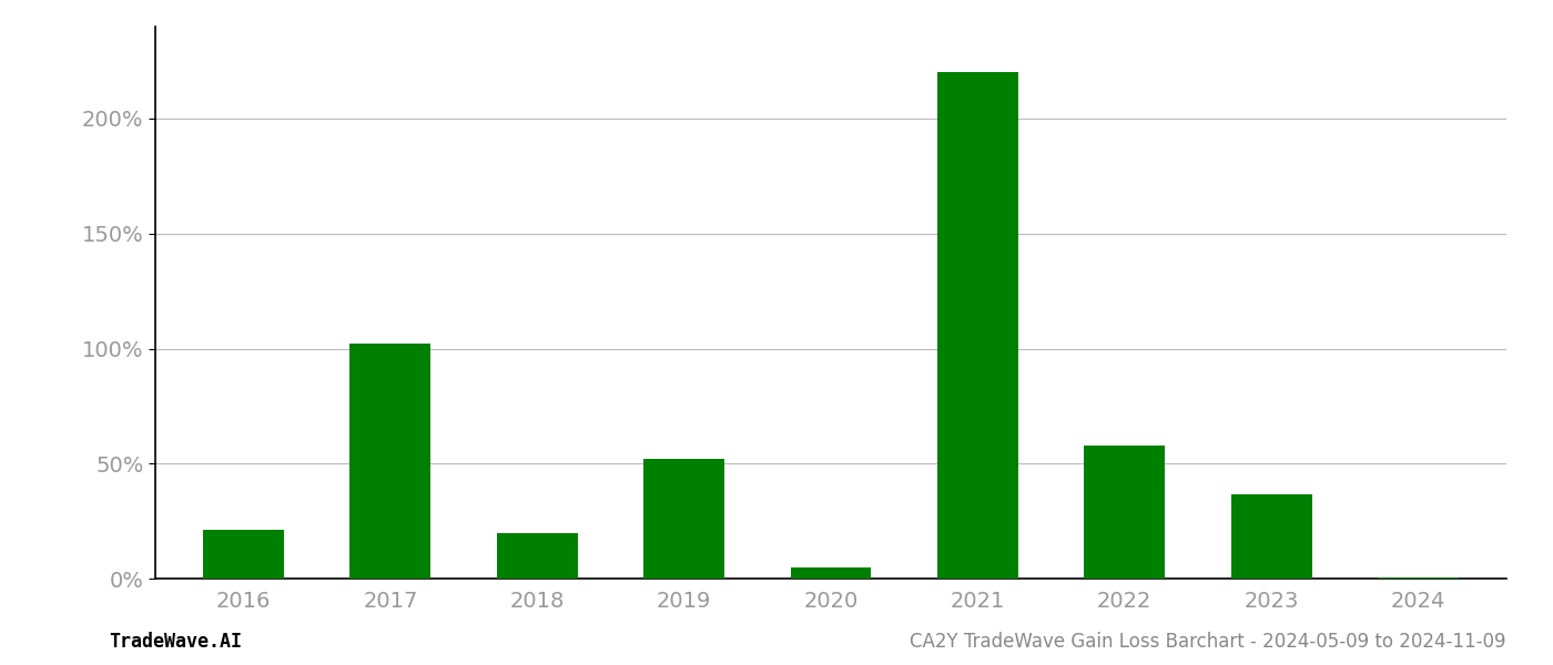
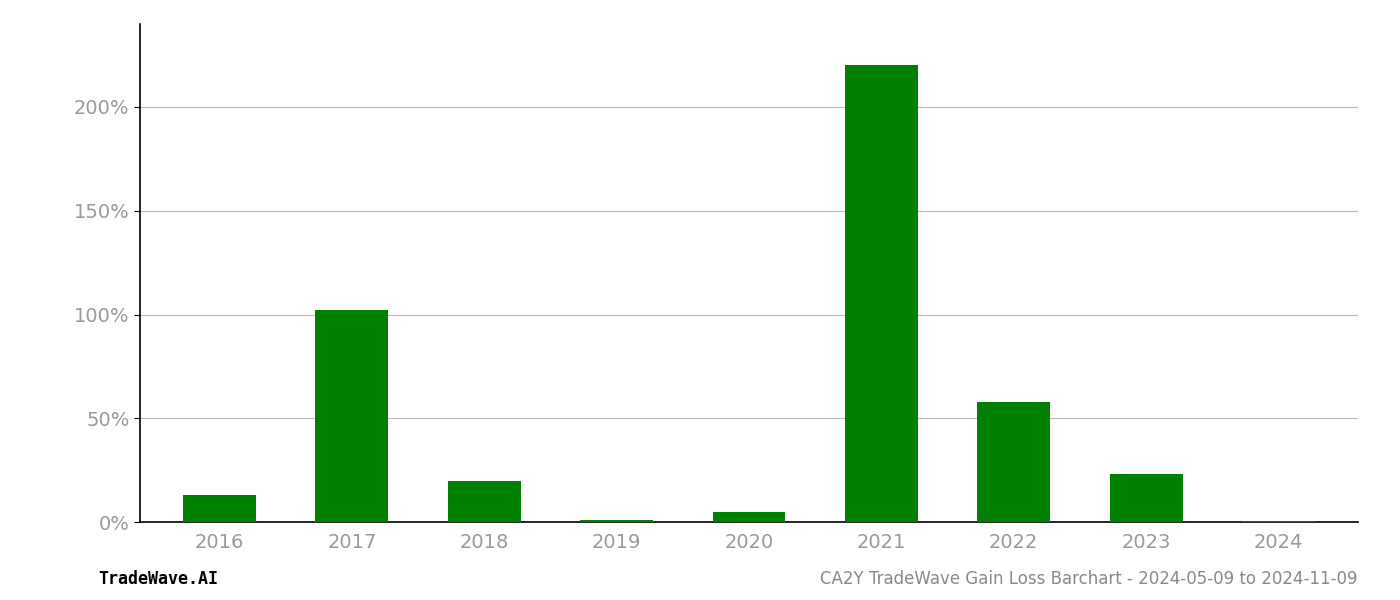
2016: 21.0% -> 13.0%
2019: 52.0% -> 1.0%
2023: 36.5% -> 23.0%
